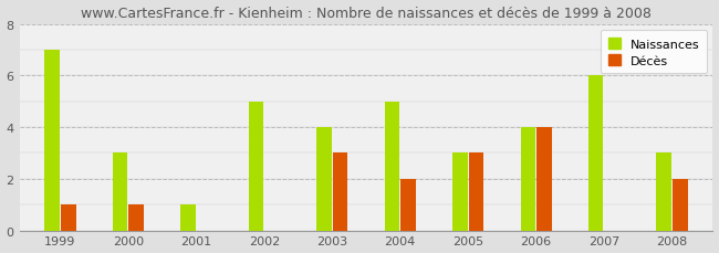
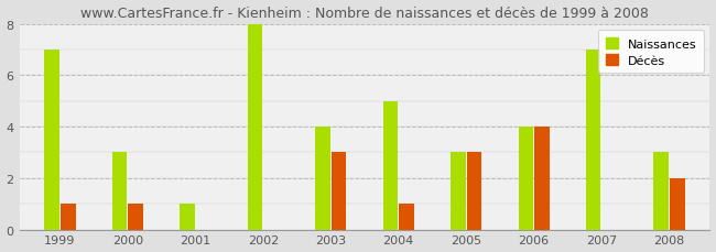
Naissances/2002: 5 -> 8
Décès/2004: 2 -> 1
Naissances/2007: 6 -> 7
